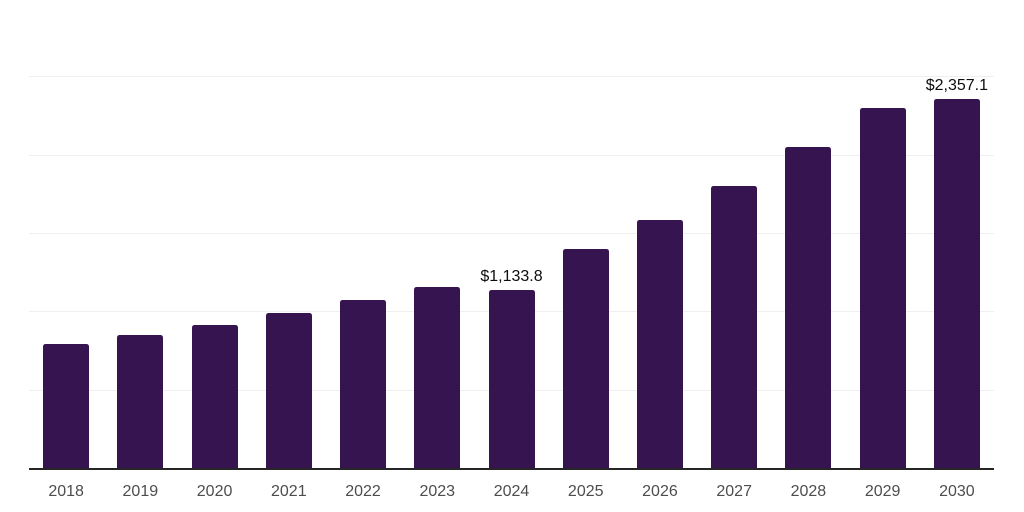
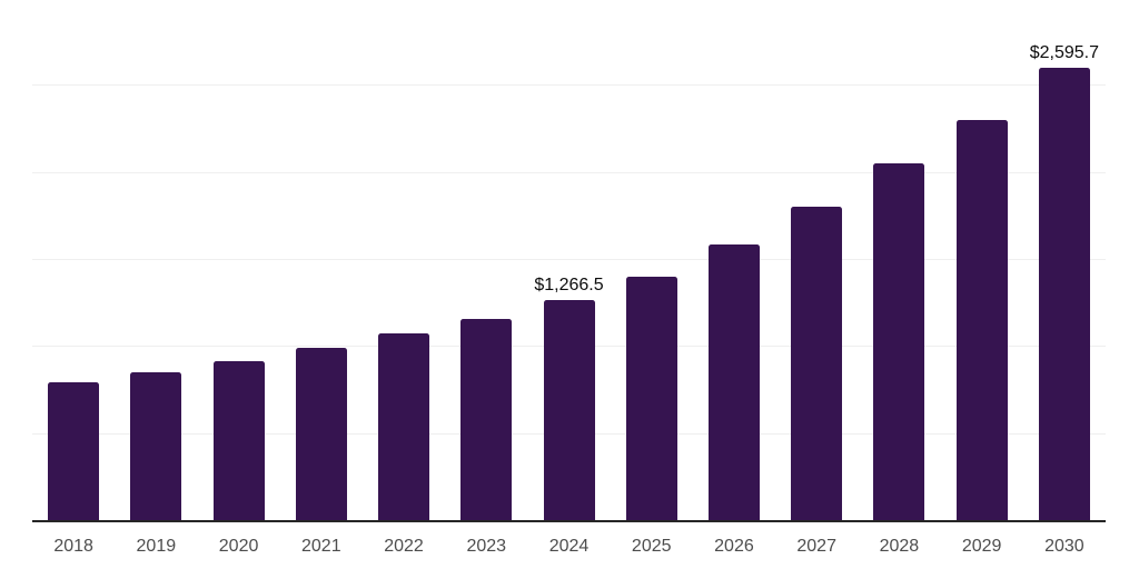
2024: $1,133.8 -> $1,266.5
2030: $2,357.1 -> $2,595.7
